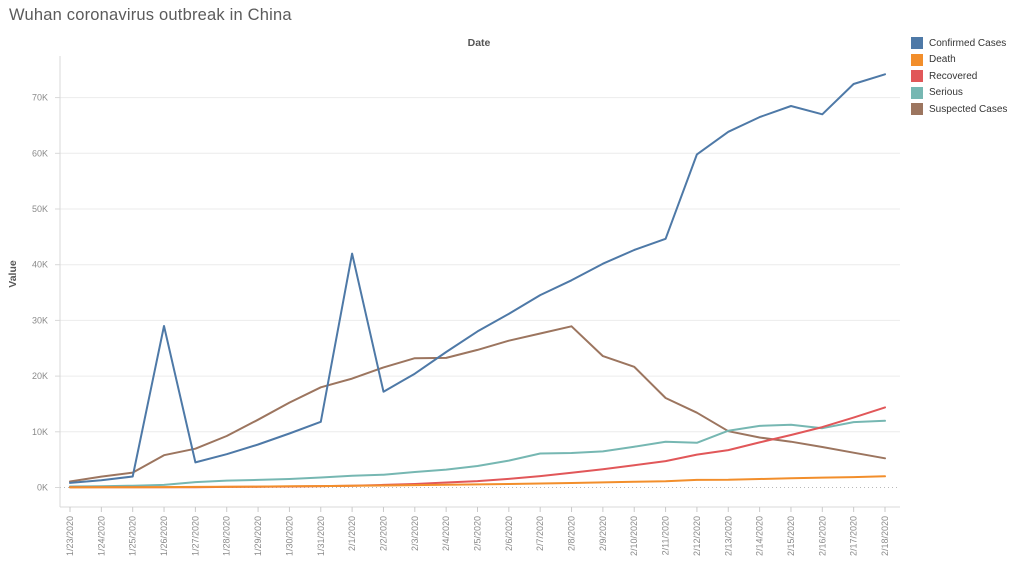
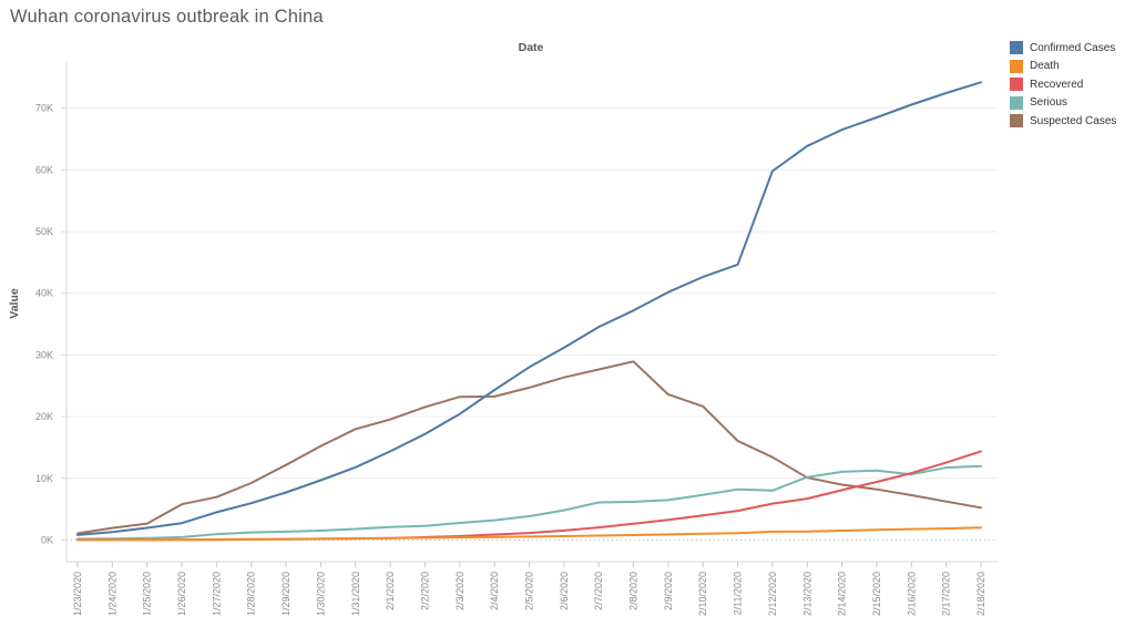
Confirmed Cases/1/26/2020: 29K -> 3K
Confirmed Cases/2/1/2020: 42K -> 14K
Confirmed Cases/2/16/2020: 67K -> 71K
